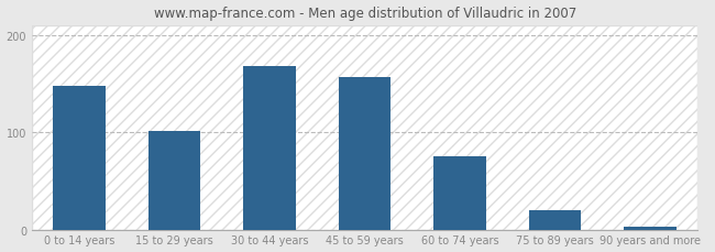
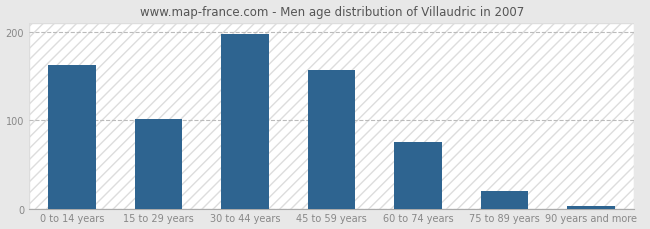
0 to 14 years: 148 -> 162
30 to 44 years: 168 -> 198
